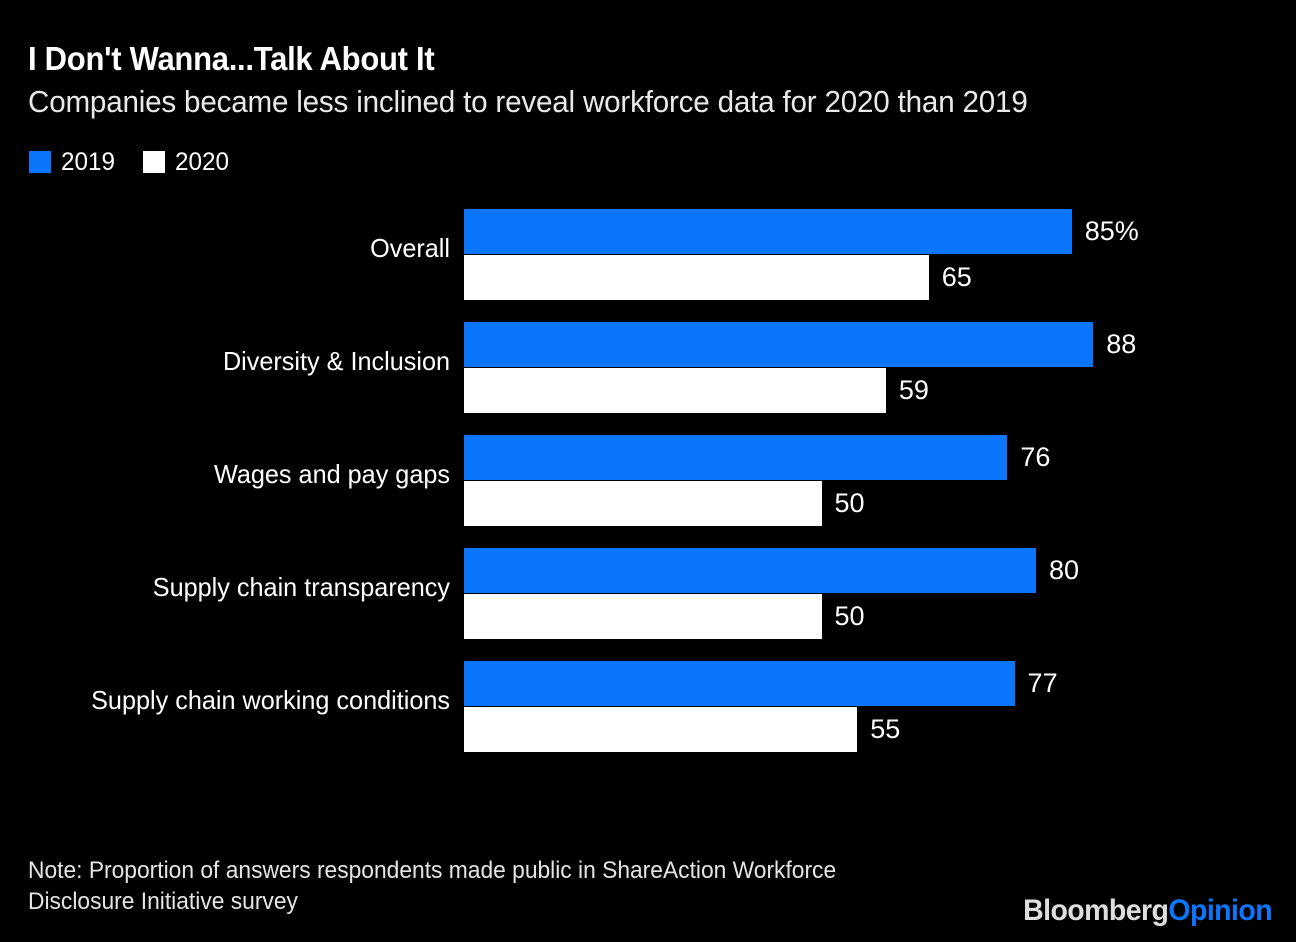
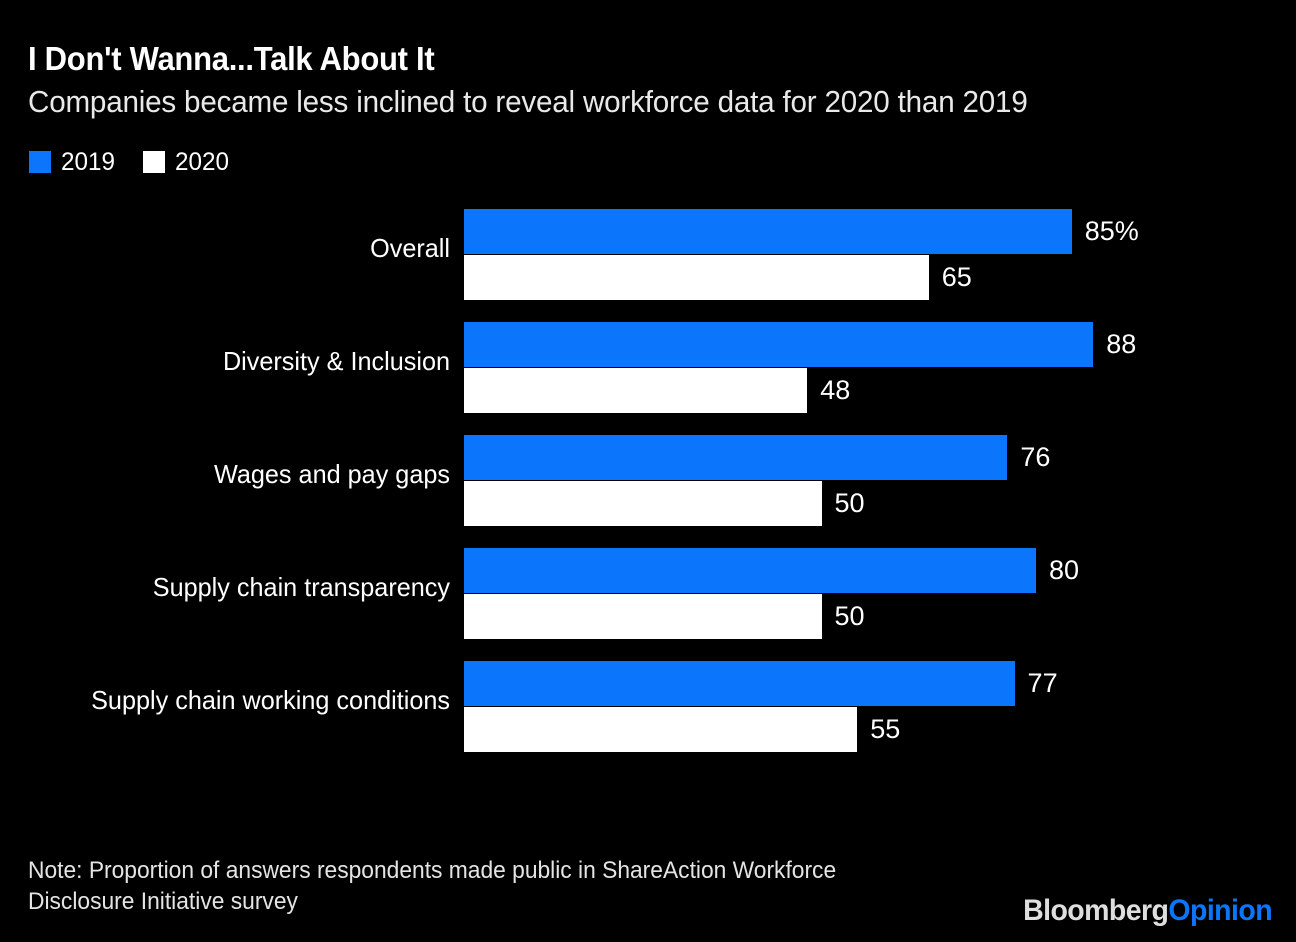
2020/Diversity & Inclusion: 59 -> 48
